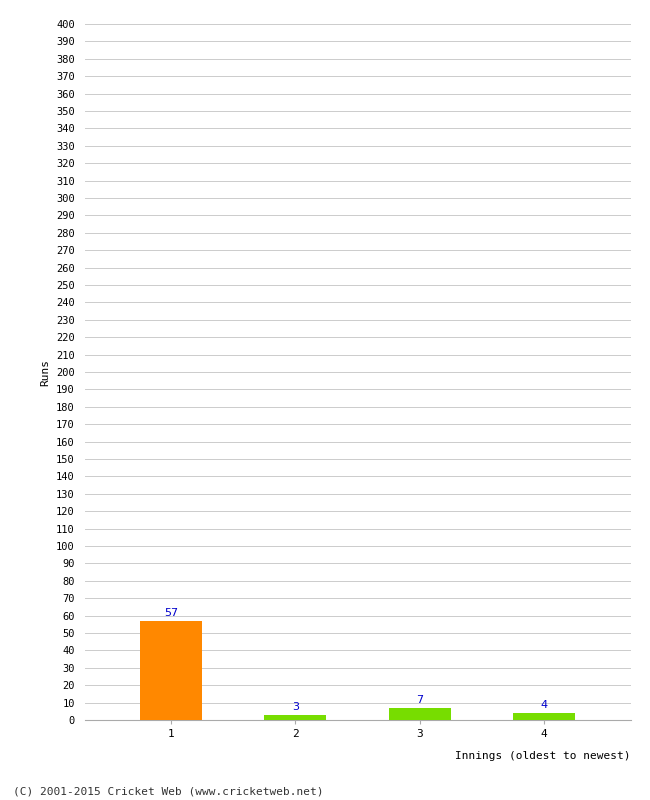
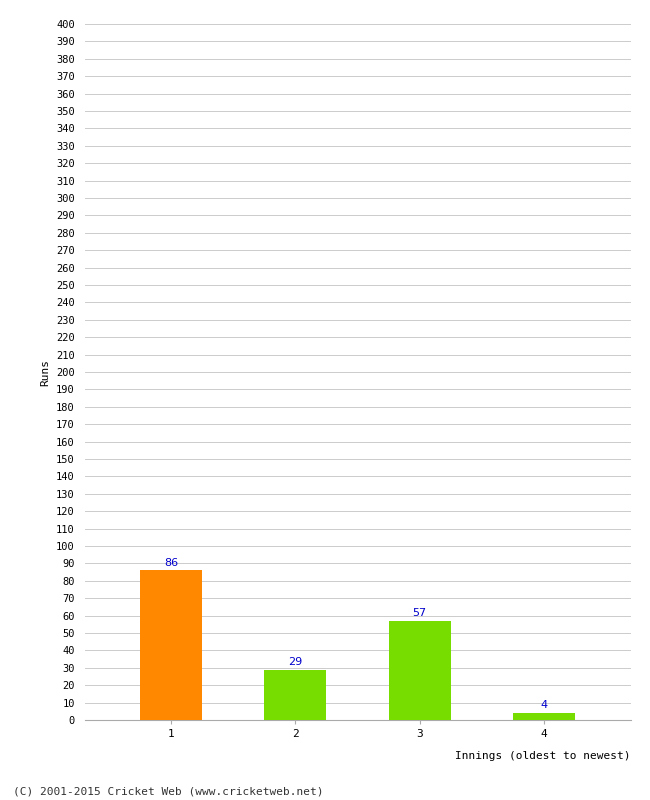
1: 57 -> 86
2: 3 -> 29
3: 7 -> 57
